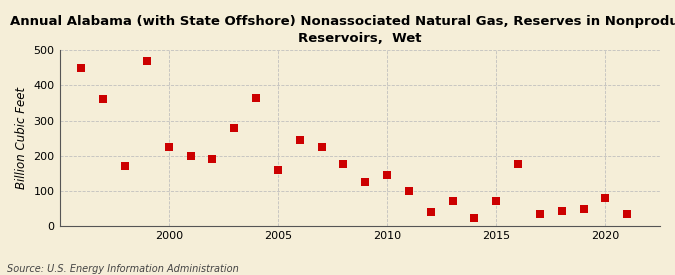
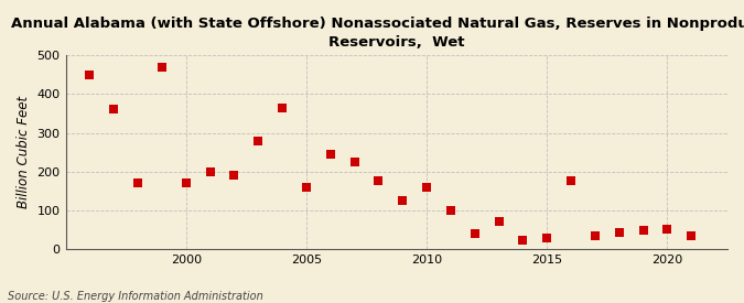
2000: 225 -> 170
2010: 145 -> 160
2015: 70 -> 28
2020: 80 -> 50
